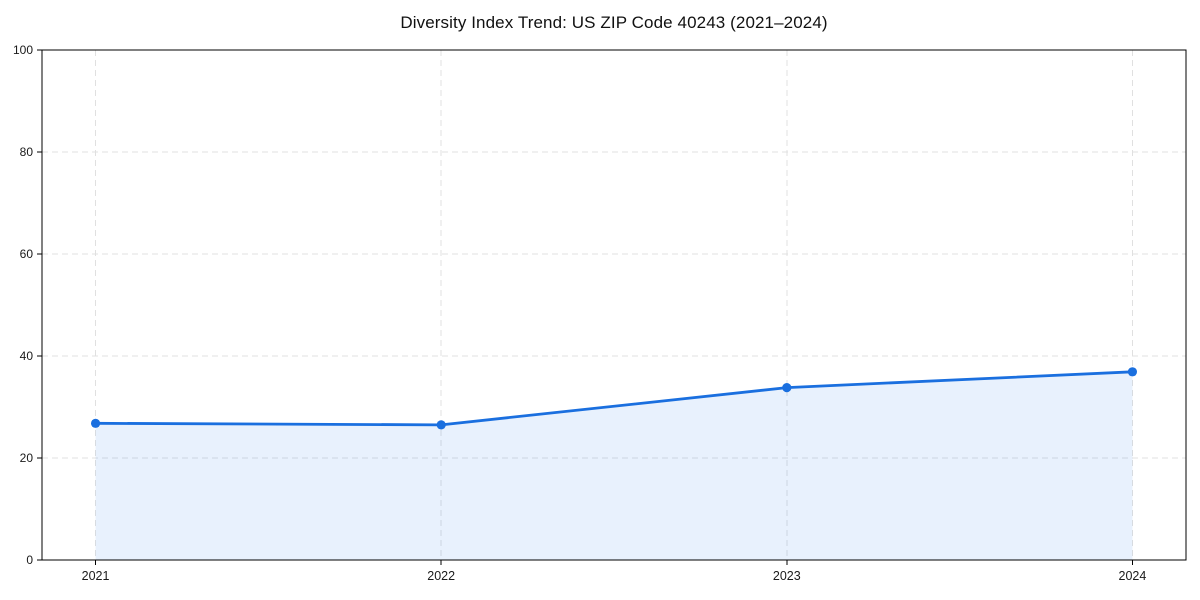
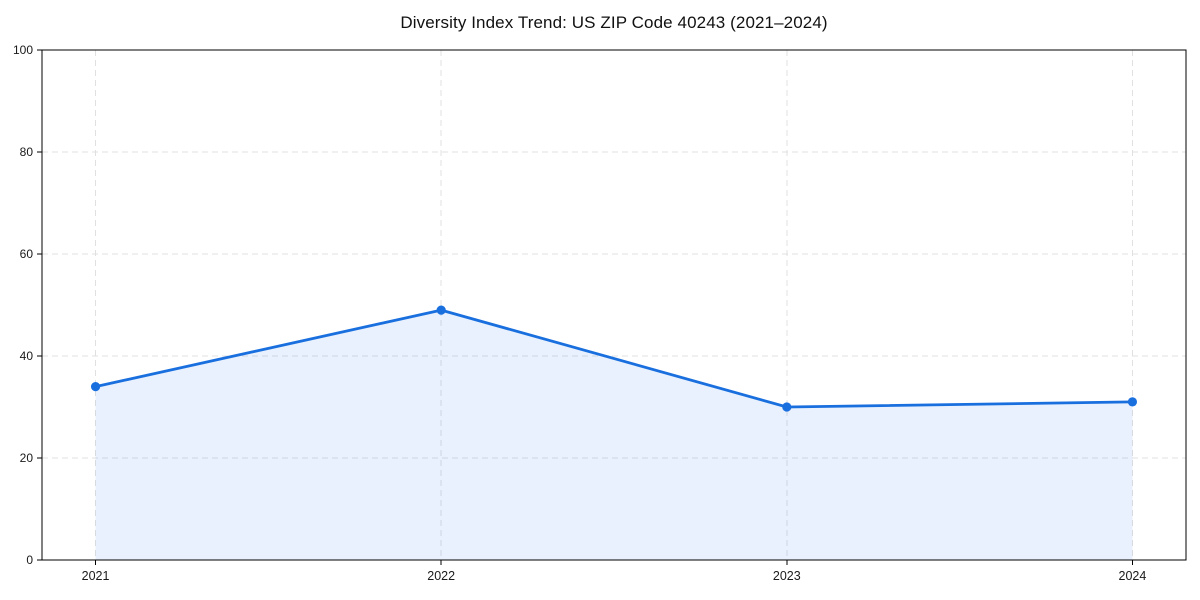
2021: 27 -> 34
2022: 26 -> 49
2023: 34 -> 30
2024: 37 -> 31
